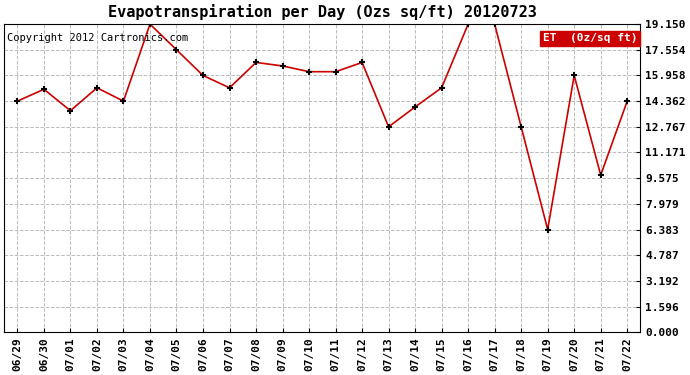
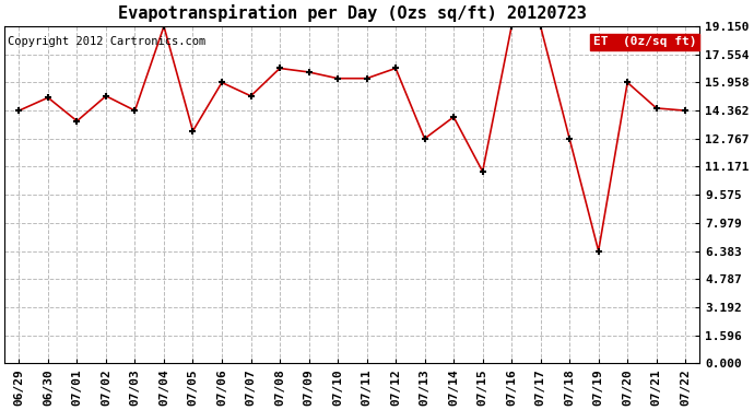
07/05: 17.6 -> 13.2
07/15: 15.2 -> 10.9
07/21: 9.8 -> 14.5
